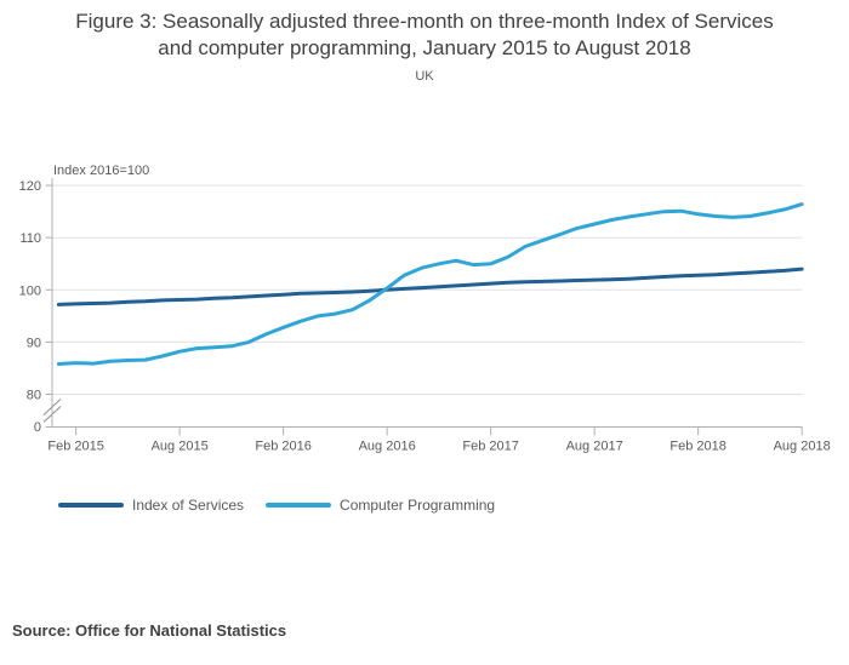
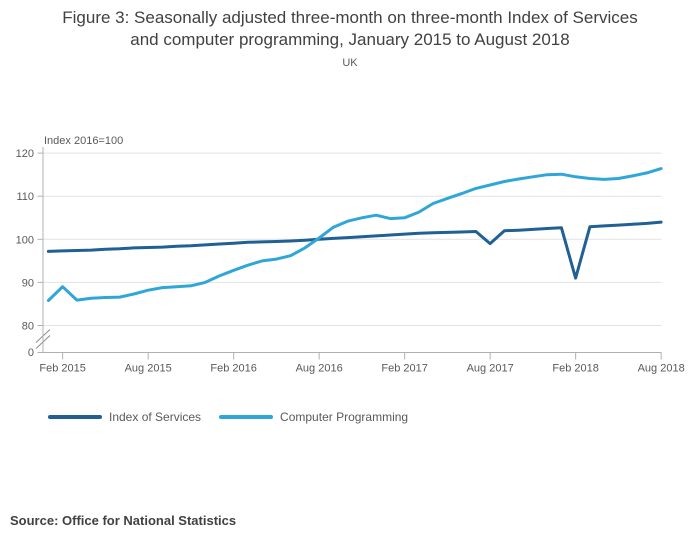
Computer Programming/Feb 2015: 86 -> 89
Index of Services/Aug 2017: 102 -> 99
Index of Services/Feb 2018: 103 -> 91
